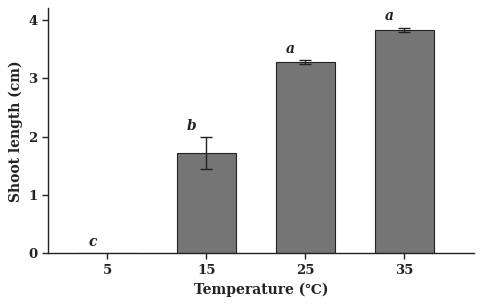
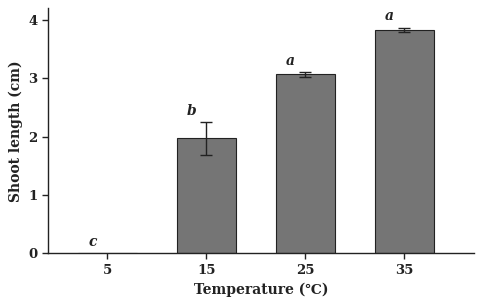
15: 1.72 -> 1.97
25: 3.28 -> 3.07
